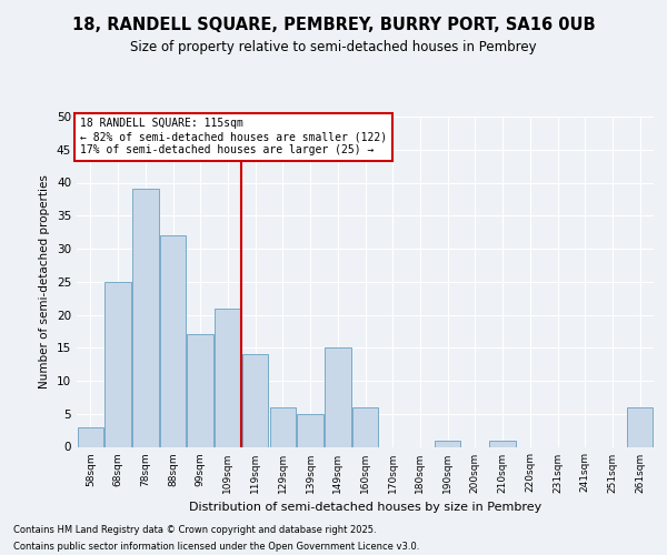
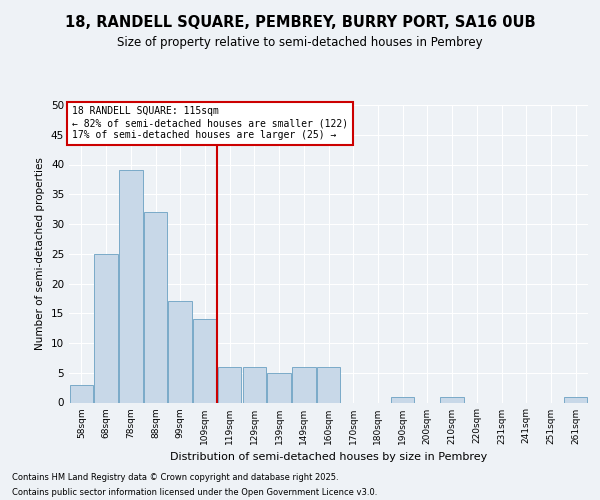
109sqm: 21 -> 14
119sqm: 14 -> 6
149sqm: 15 -> 6
261sqm: 6 -> 1
